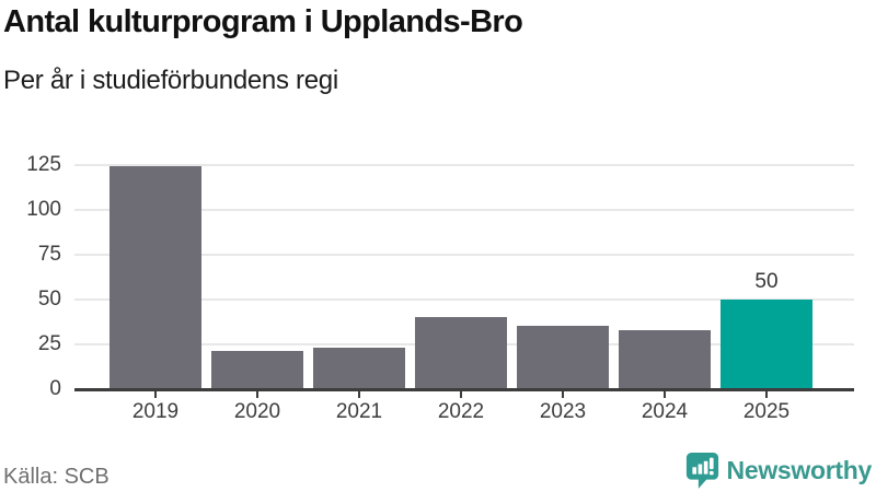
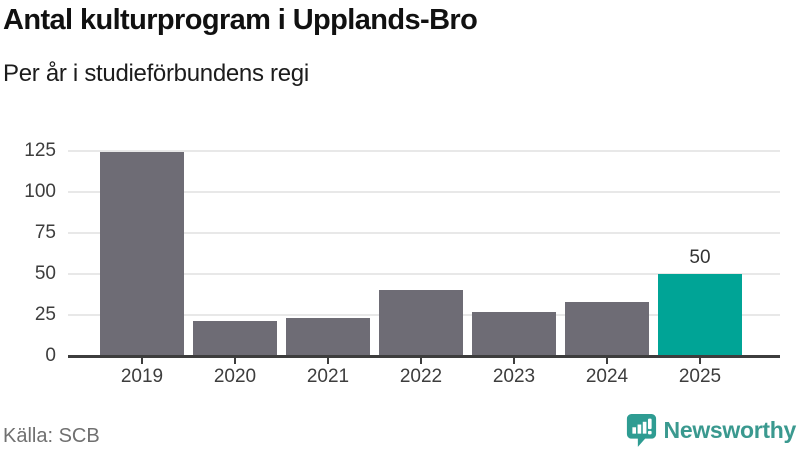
2023: 35 -> 27
